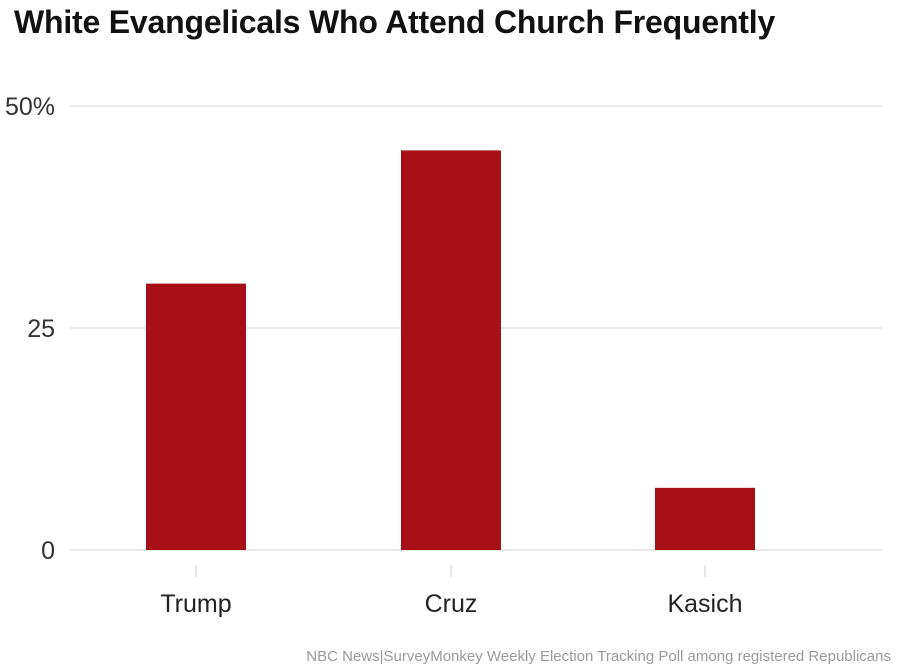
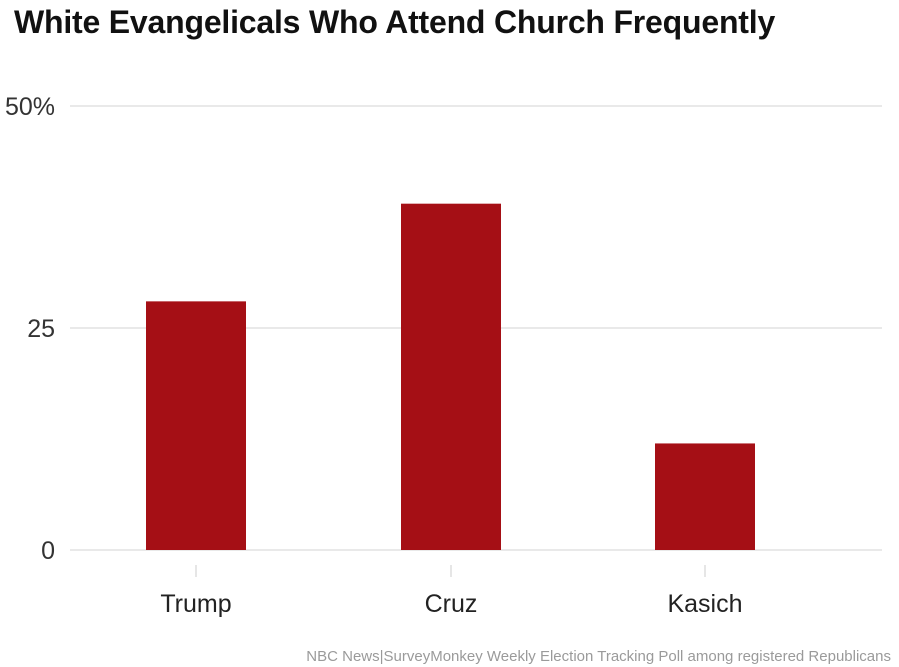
Trump: 30% -> 28%
Cruz: 45% -> 39%
Kasich: 7% -> 12%
